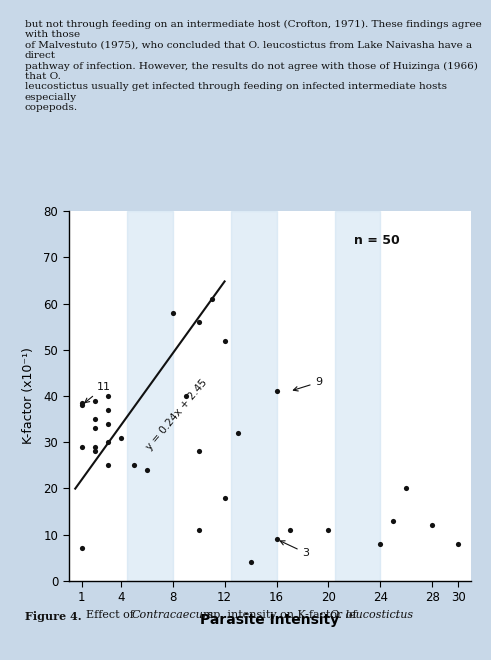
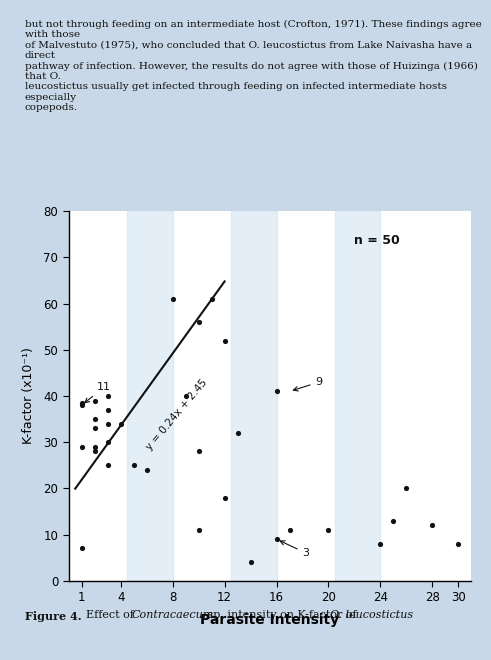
4: 31.0 -> 34.0
8: 58.0 -> 61.0
